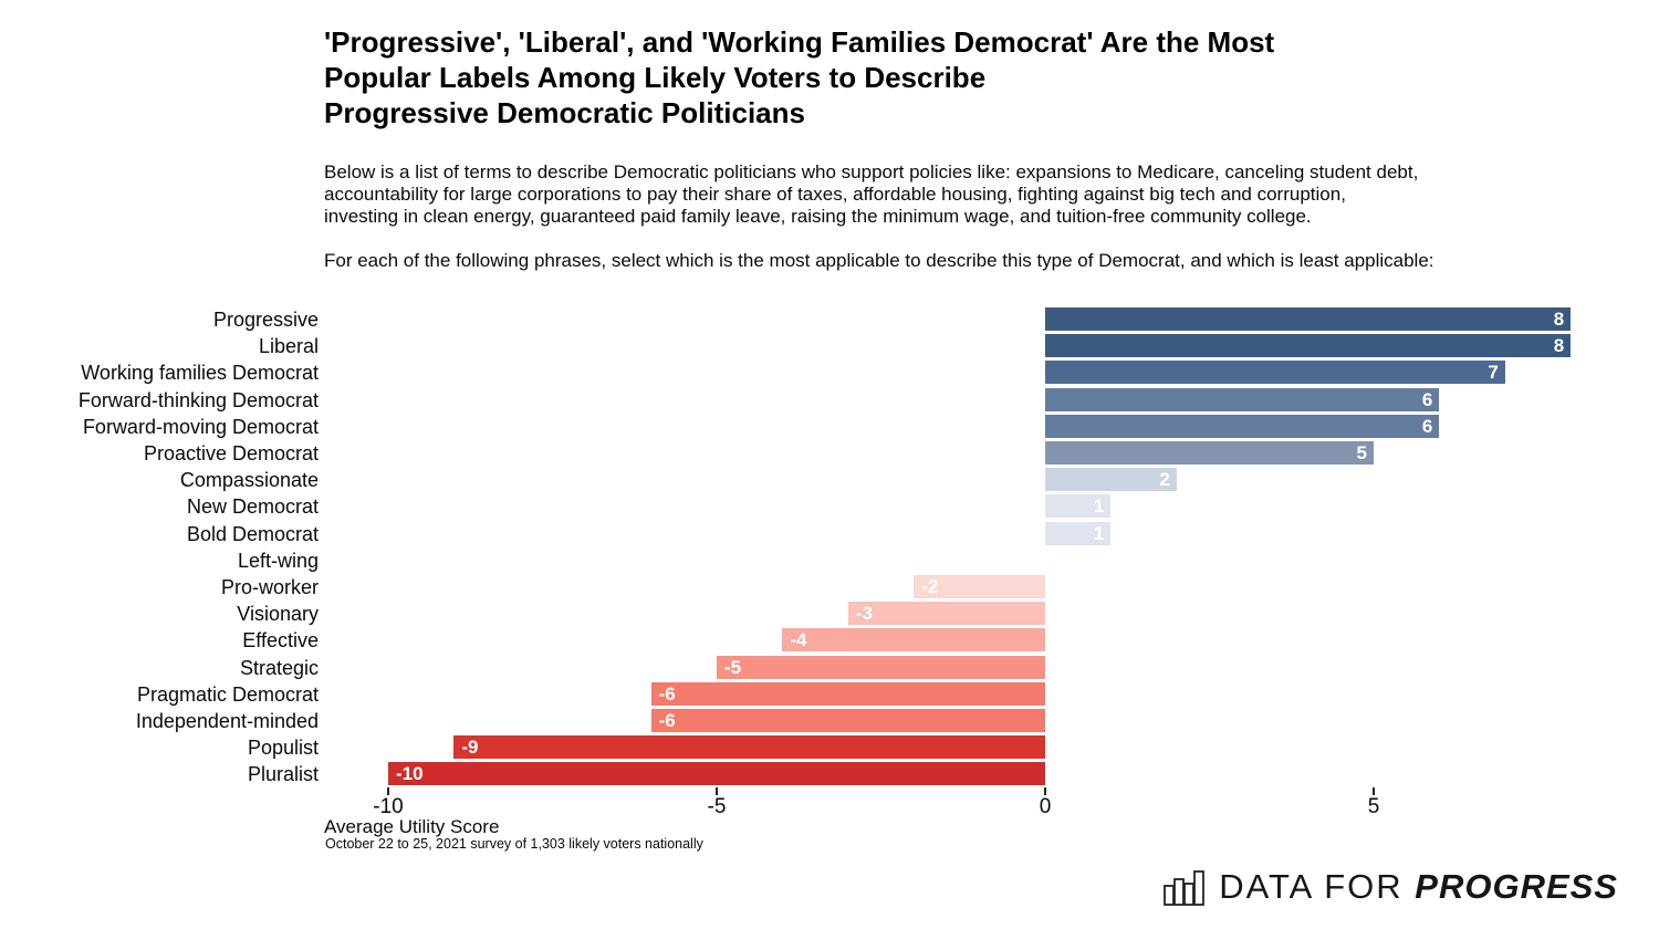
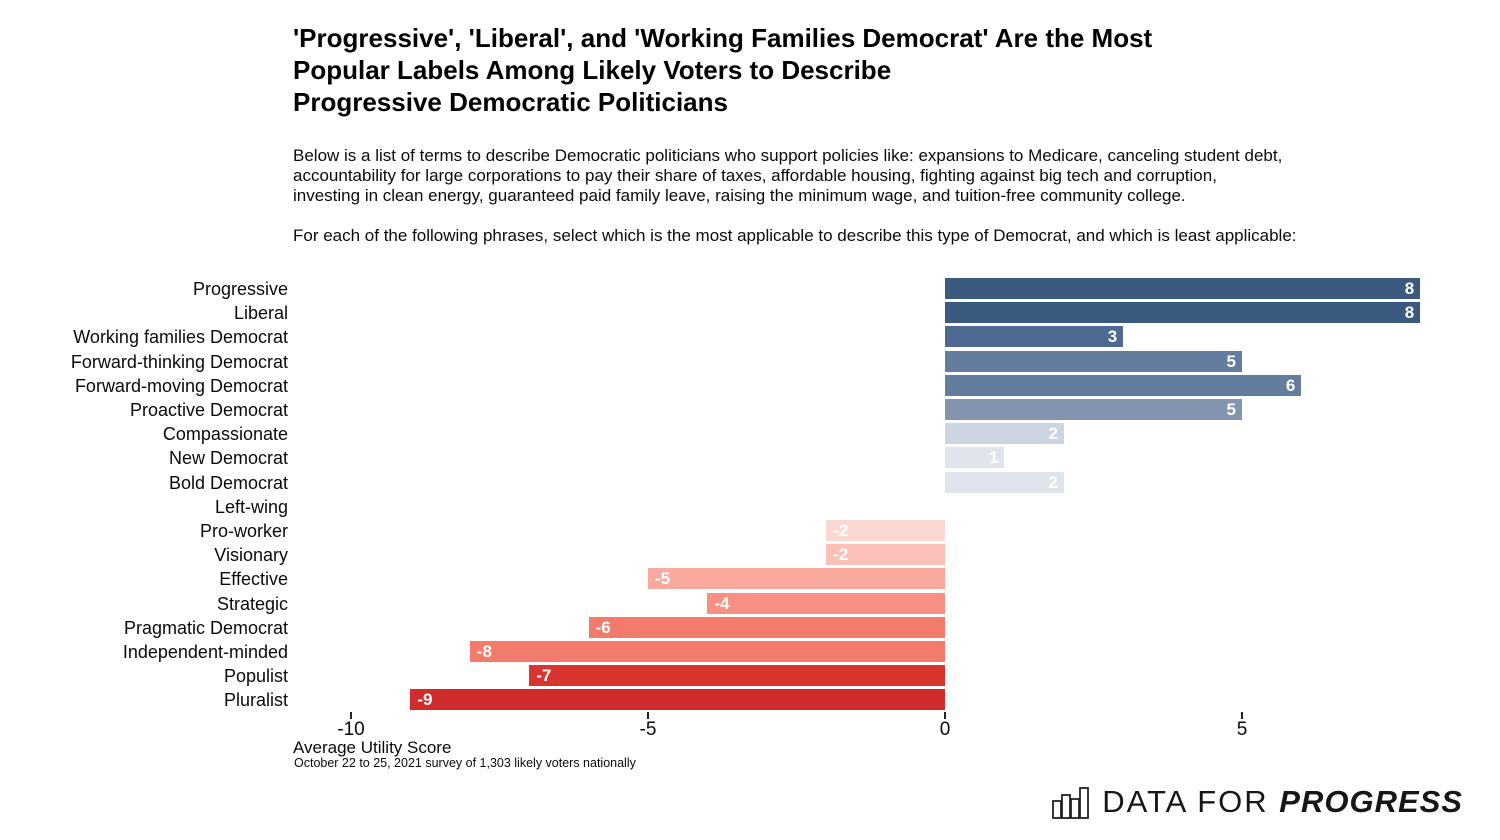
Working families Democrat: 7 -> 3
Forward-thinking Democrat: 6 -> 5
Bold Democrat: 1 -> 2
Visionary: -3 -> -2
Effective: -4 -> -5
Strategic: -5 -> -4
Independent-minded: -6 -> -8
Populist: -9 -> -7
Pluralist: -10 -> -9
